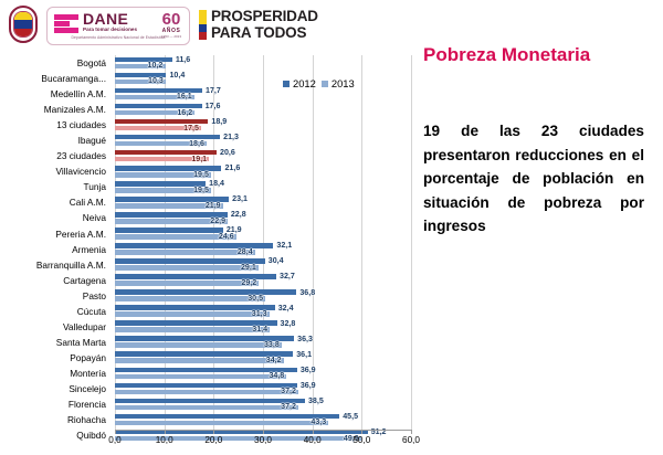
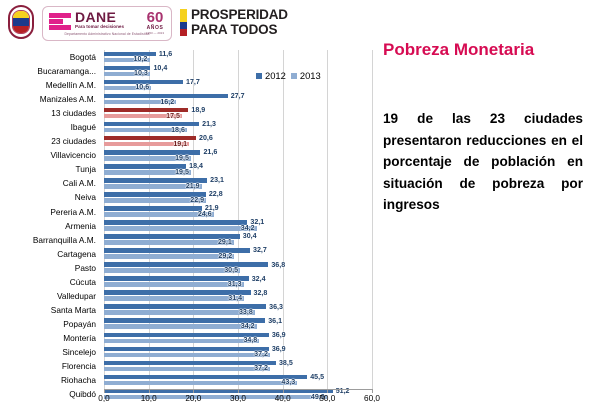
2013/Medellín A.M.: 16,1 -> 10,6
2012/Manizales A.M.: 17,6 -> 27,7
2013/Armenia: 28,4 -> 34,2
